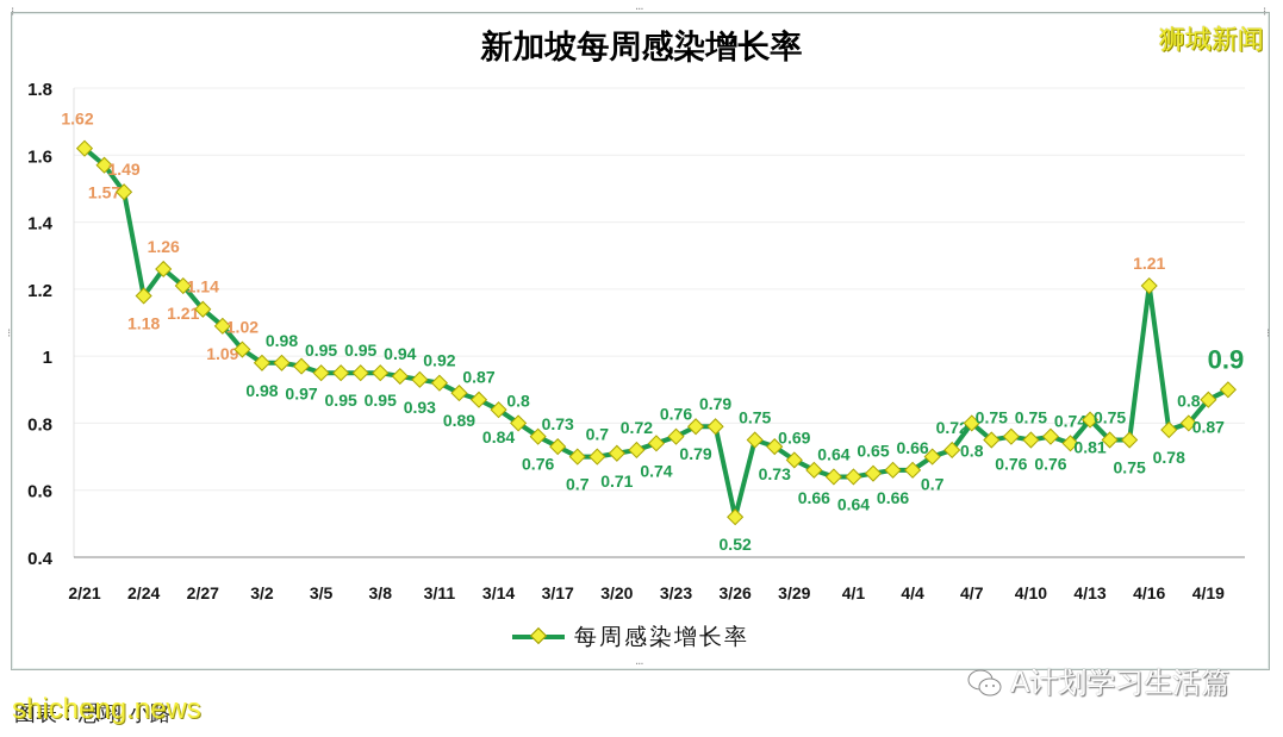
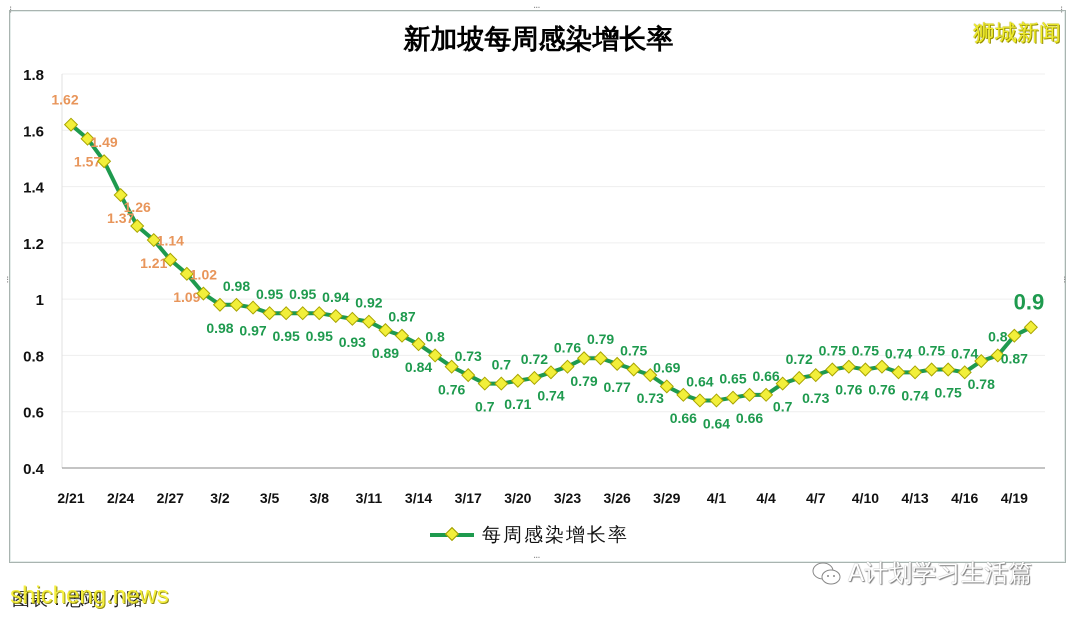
2/24: 1.18 -> 1.37
3/26: 0.52 -> 0.77
4/7: 0.8 -> 0.73
4/13: 0.81 -> 0.74
4/16: 1.21 -> 0.74
